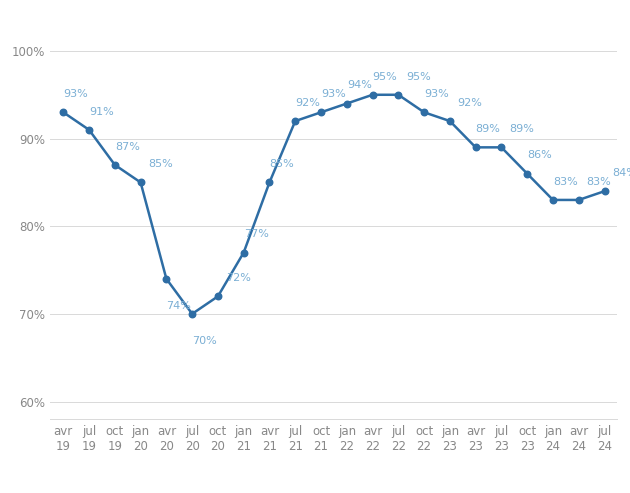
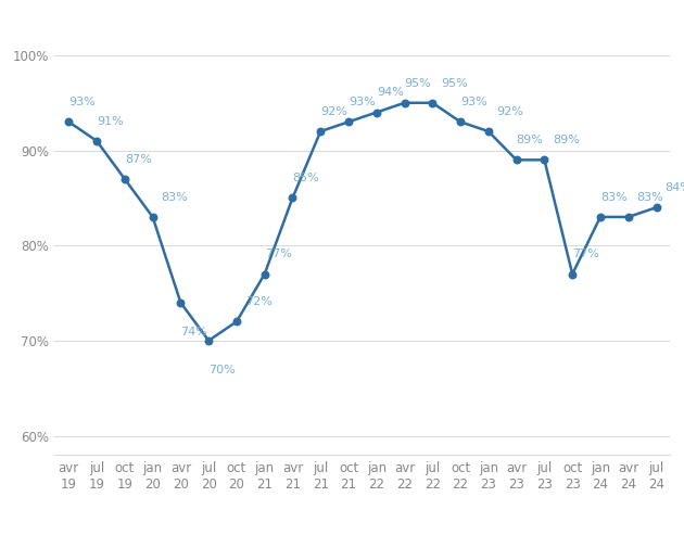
jan 20: 85% -> 83%
oct 23: 86% -> 77%
